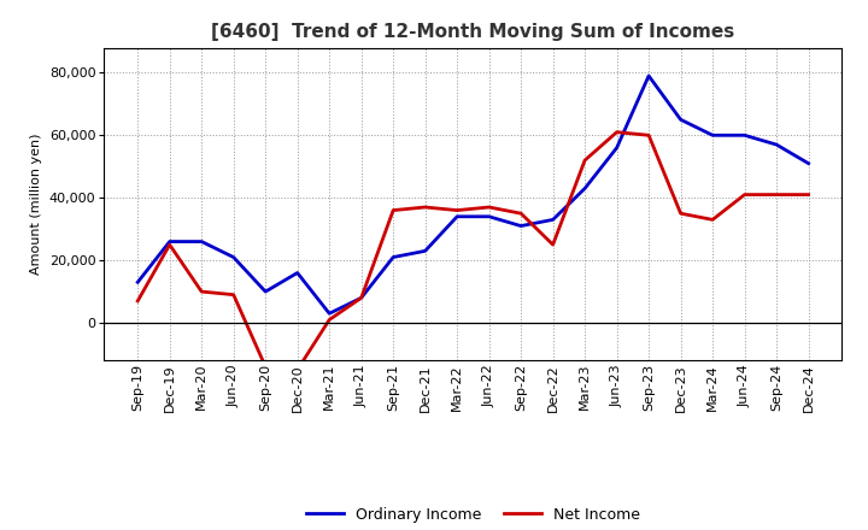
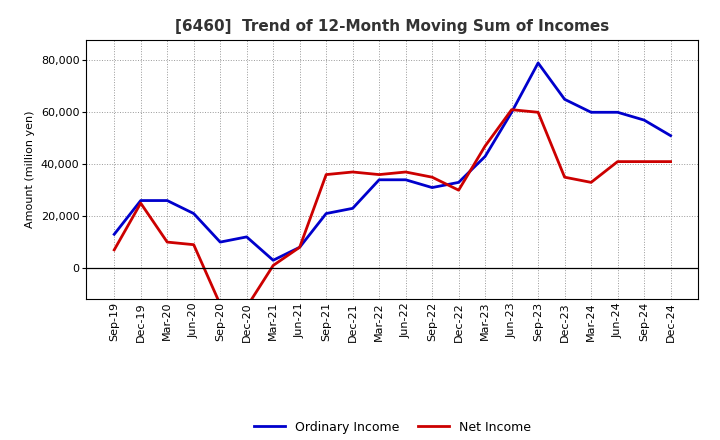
Ordinary Income/Dec-20: 16,000 -> 12,000
Net Income/Dec-22: 25,000 -> 30,000
Net Income/Mar-23: 52,000 -> 47,000
Ordinary Income/Jun-23: 56,000 -> 60,000
